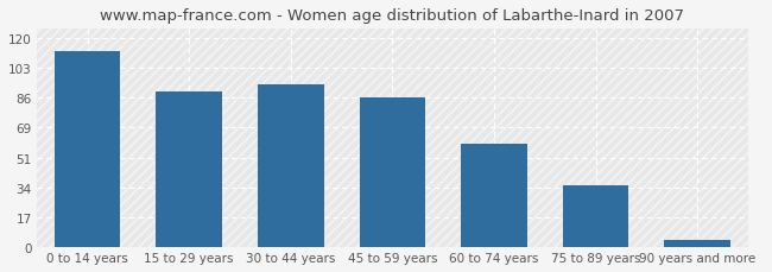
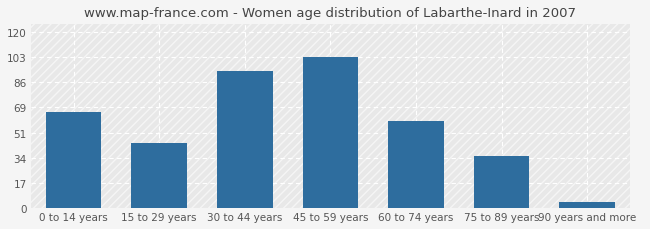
0 to 14 years: 112 -> 65
15 to 29 years: 89 -> 44
45 to 59 years: 86 -> 103
